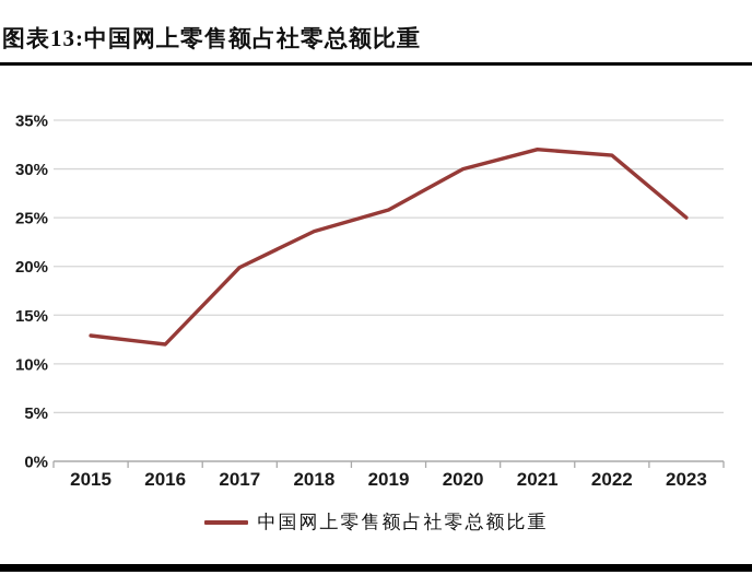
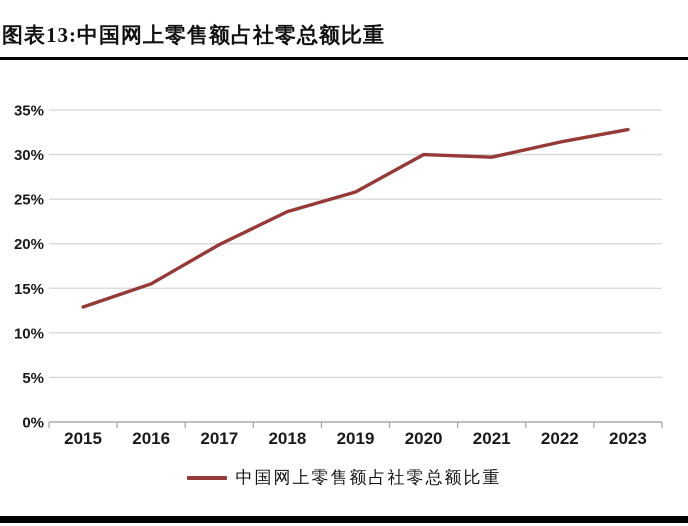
2016: 12% -> 16%
2021: 32% -> 30%
2023: 25% -> 33%
